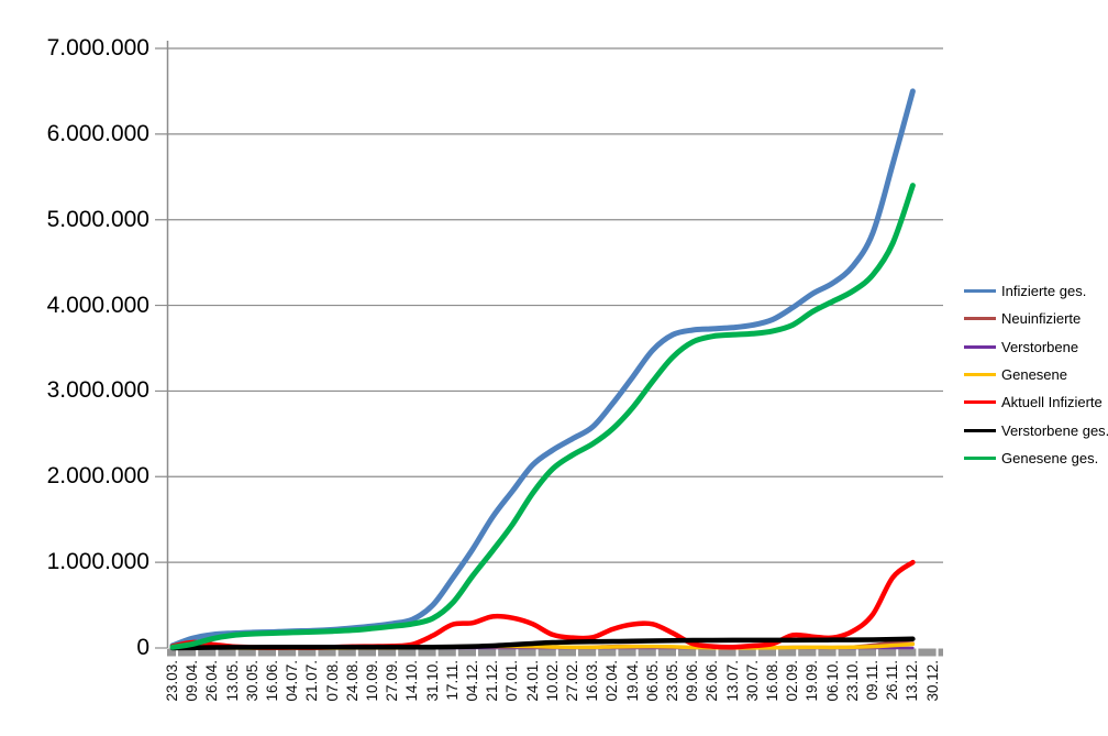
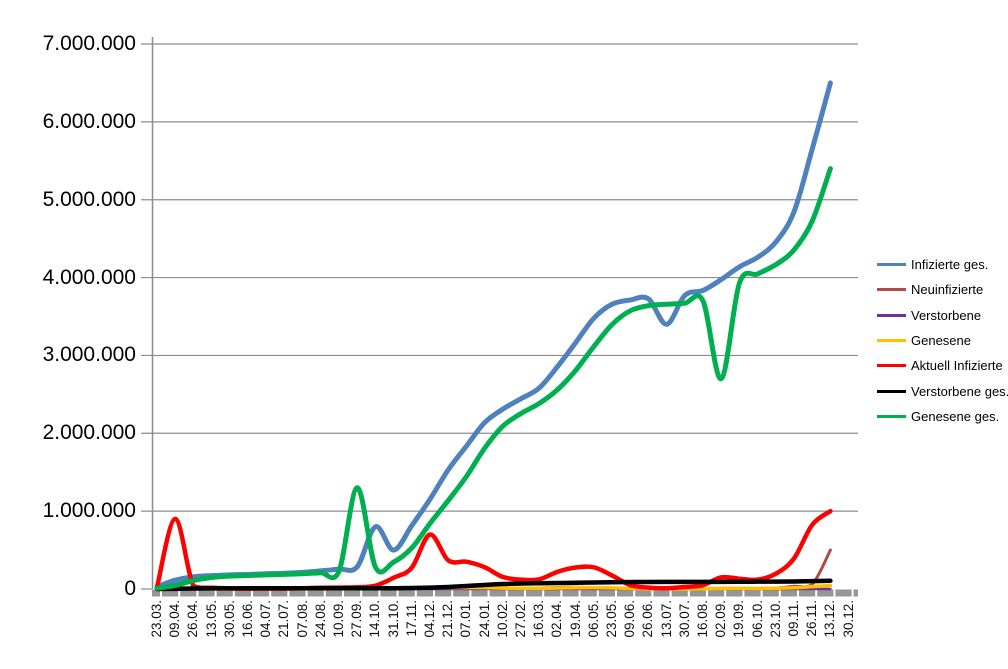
Aktuell Infizierte/09.04.: 100000 -> 900000
Genesene ges./27.09.: 300000 -> 1300000
Infizierte ges./14.10.: 300000 -> 800000
Aktuell Infizierte/04.12.: 300000 -> 700000
Infizierte ges./13.07.: 3700000 -> 3400000
Genesene ges./02.09.: 3800000 -> 2700000
Neuinfizierte/13.12.: 100000 -> 500000
